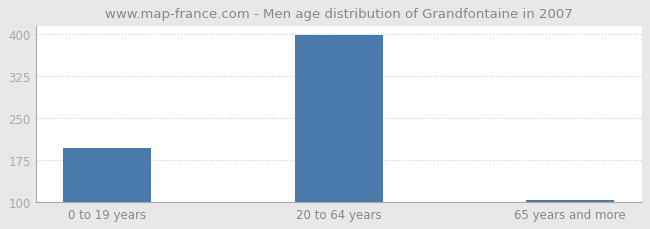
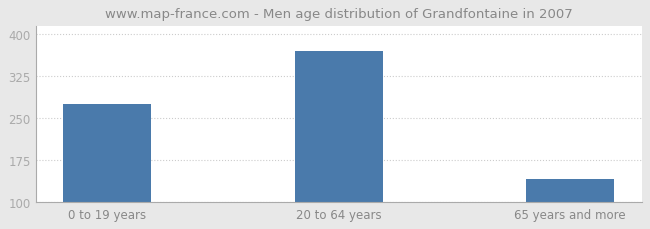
0 to 19 years: 196 -> 276
20 to 64 years: 399 -> 370
65 years and more: 104 -> 142
